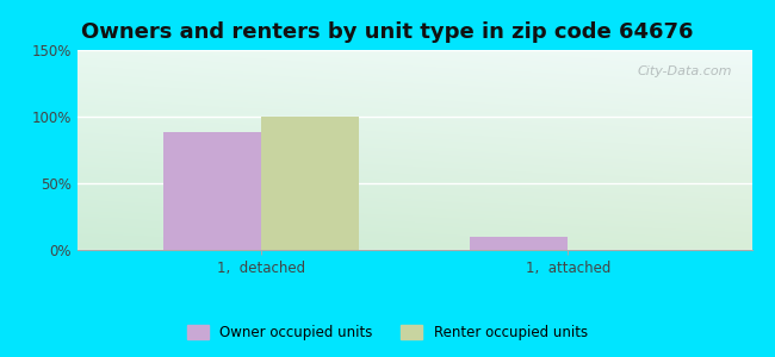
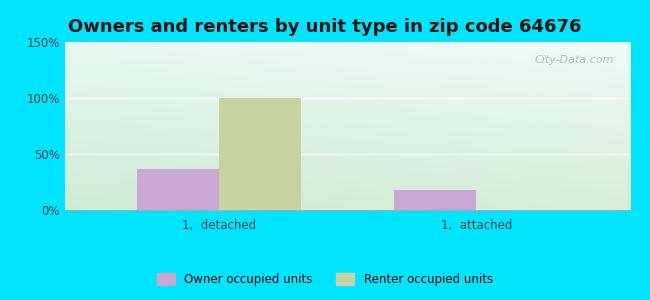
Owner occupied units/1, detached: 88% -> 37%
Owner occupied units/1, attached: 10% -> 18%
